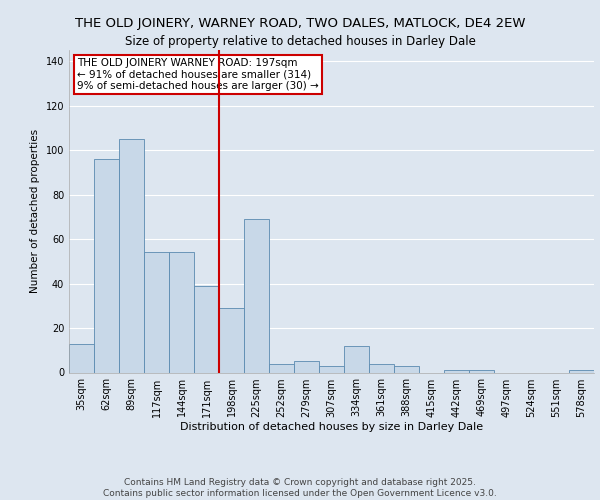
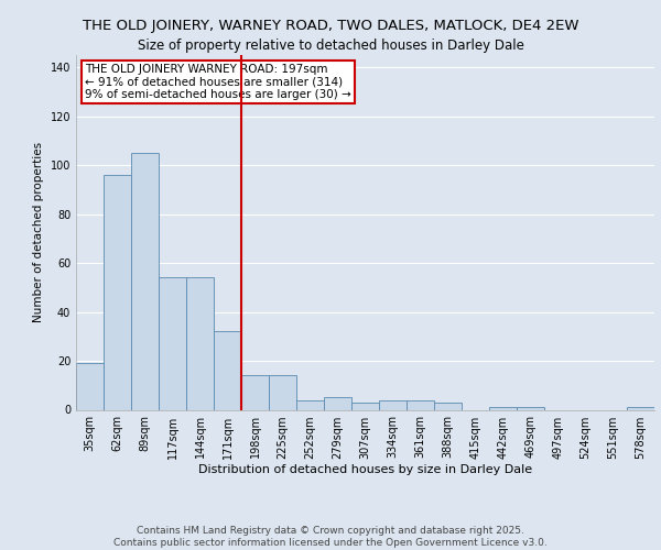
35sqm: 13 -> 19
171sqm: 39 -> 32
198sqm: 29 -> 14
225sqm: 69 -> 14
334sqm: 12 -> 4
